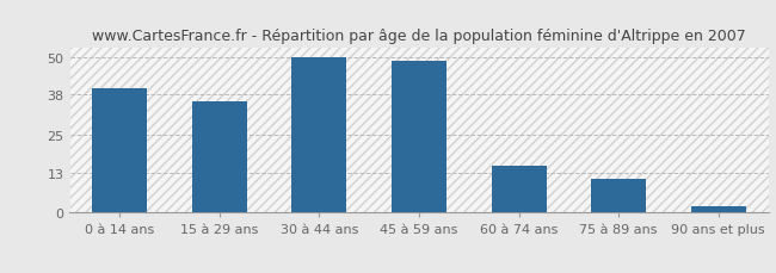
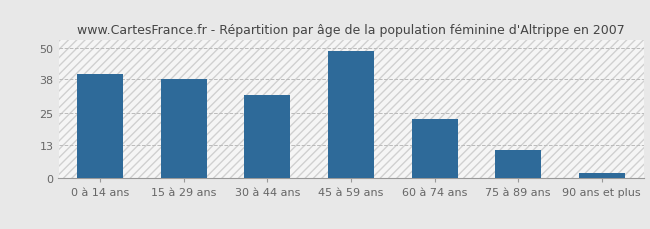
15 à 29 ans: 36 -> 38
30 à 44 ans: 50 -> 32
60 à 74 ans: 15 -> 23
